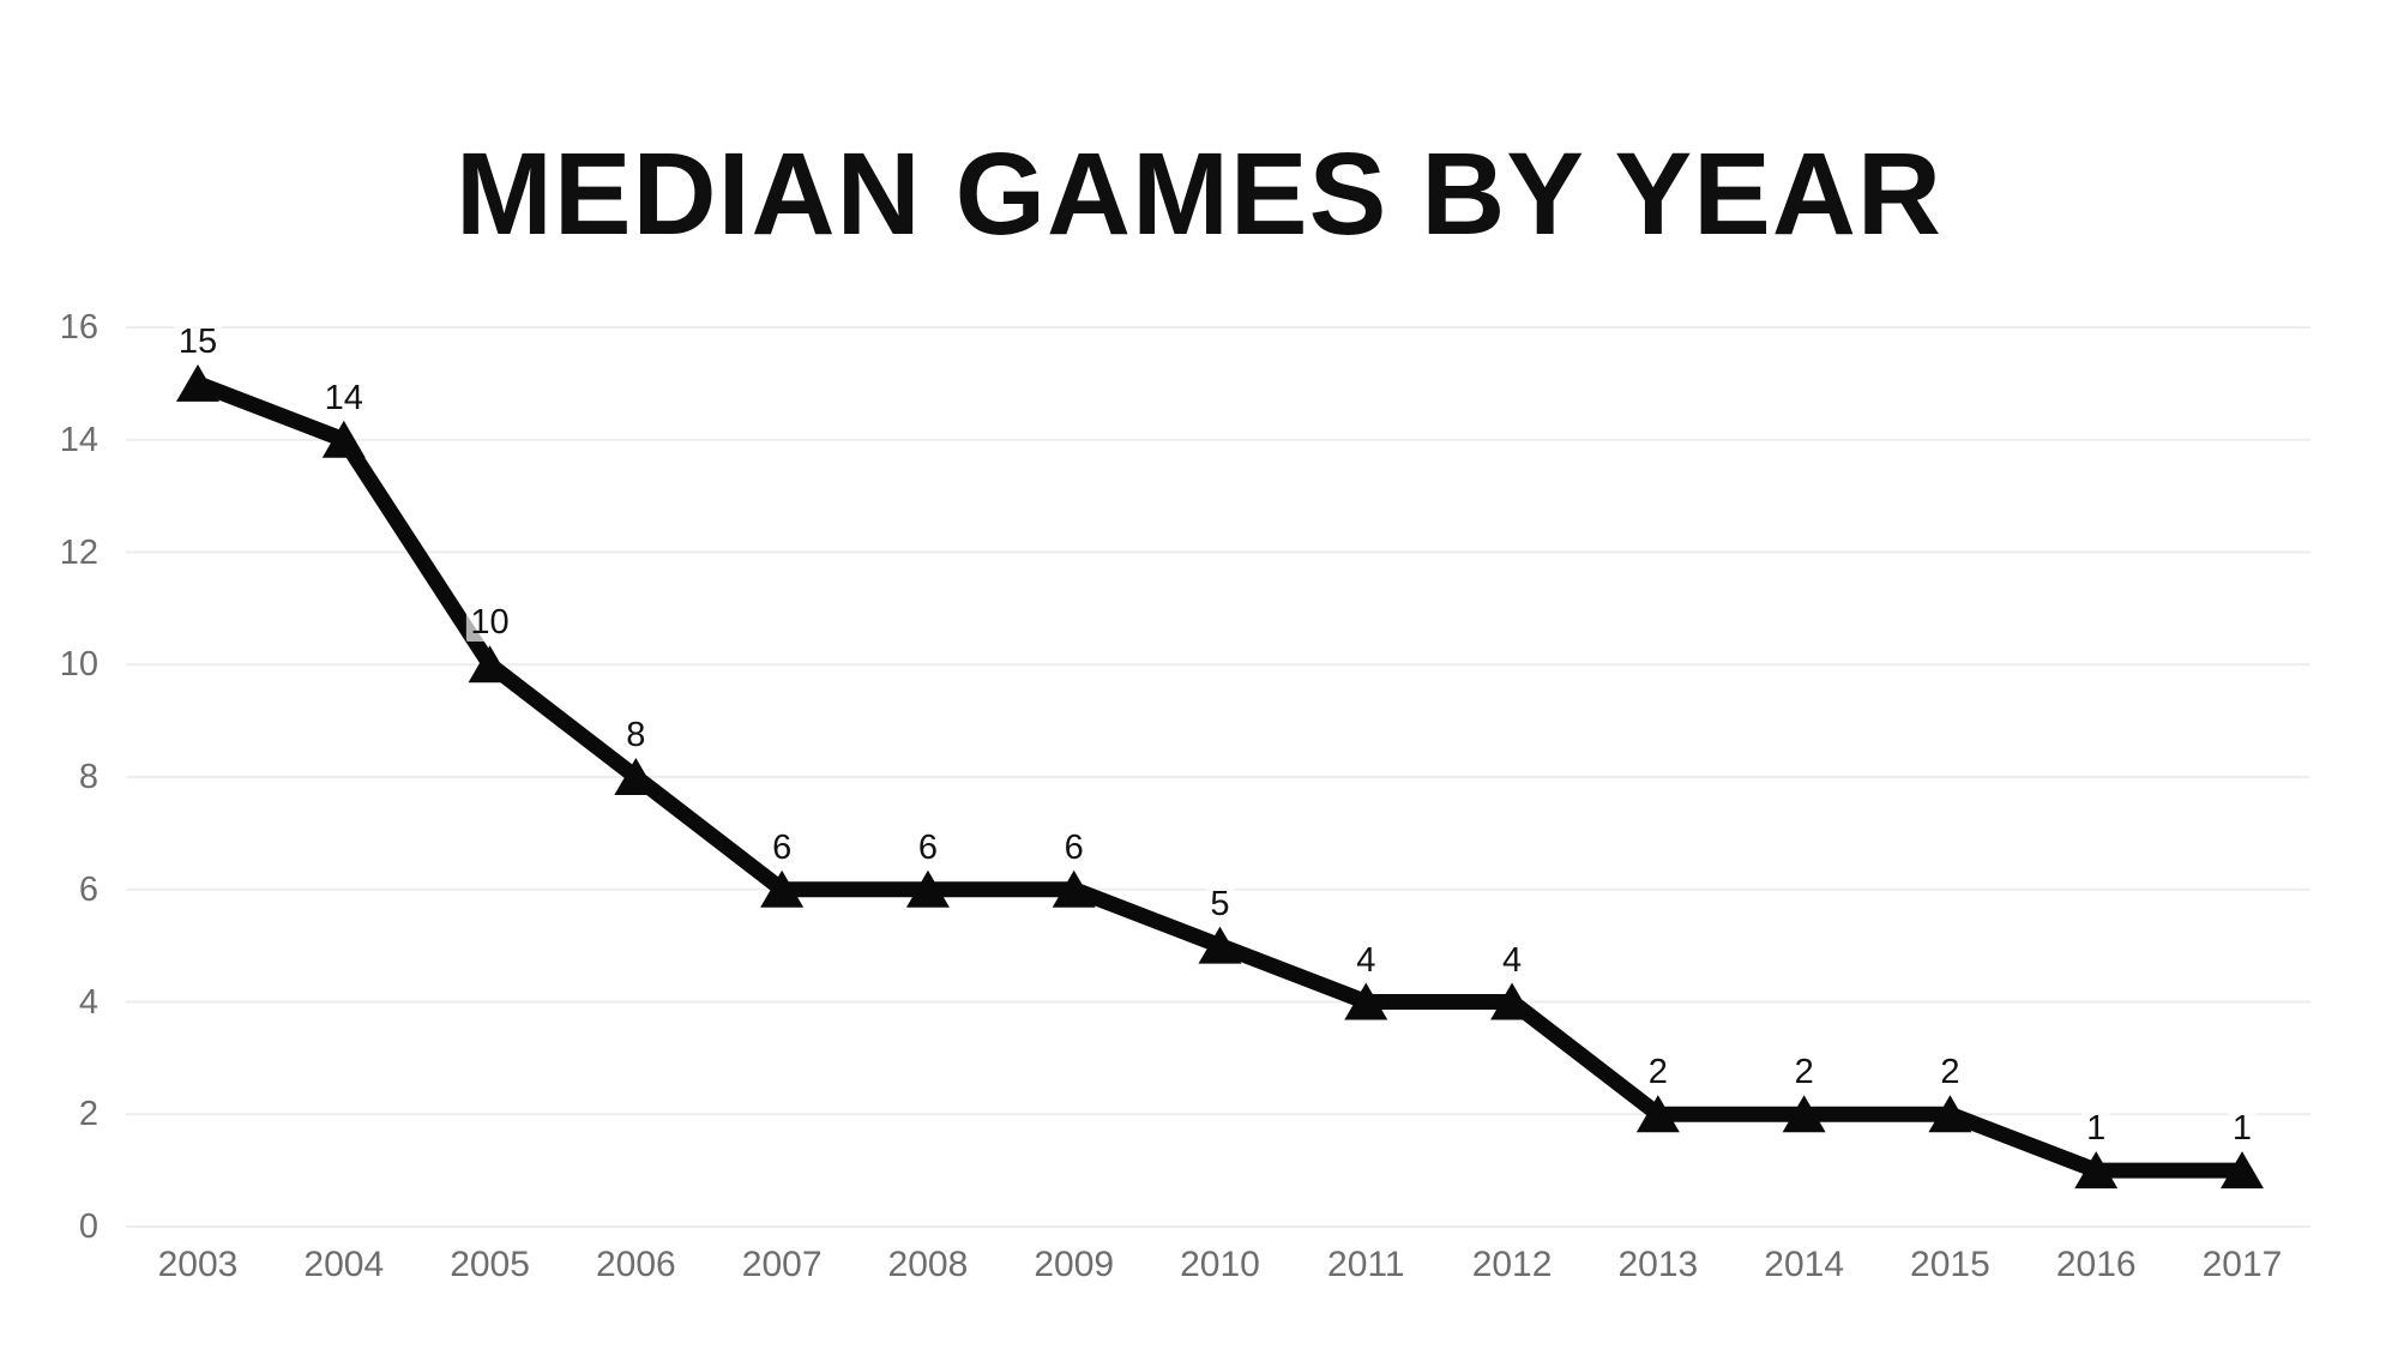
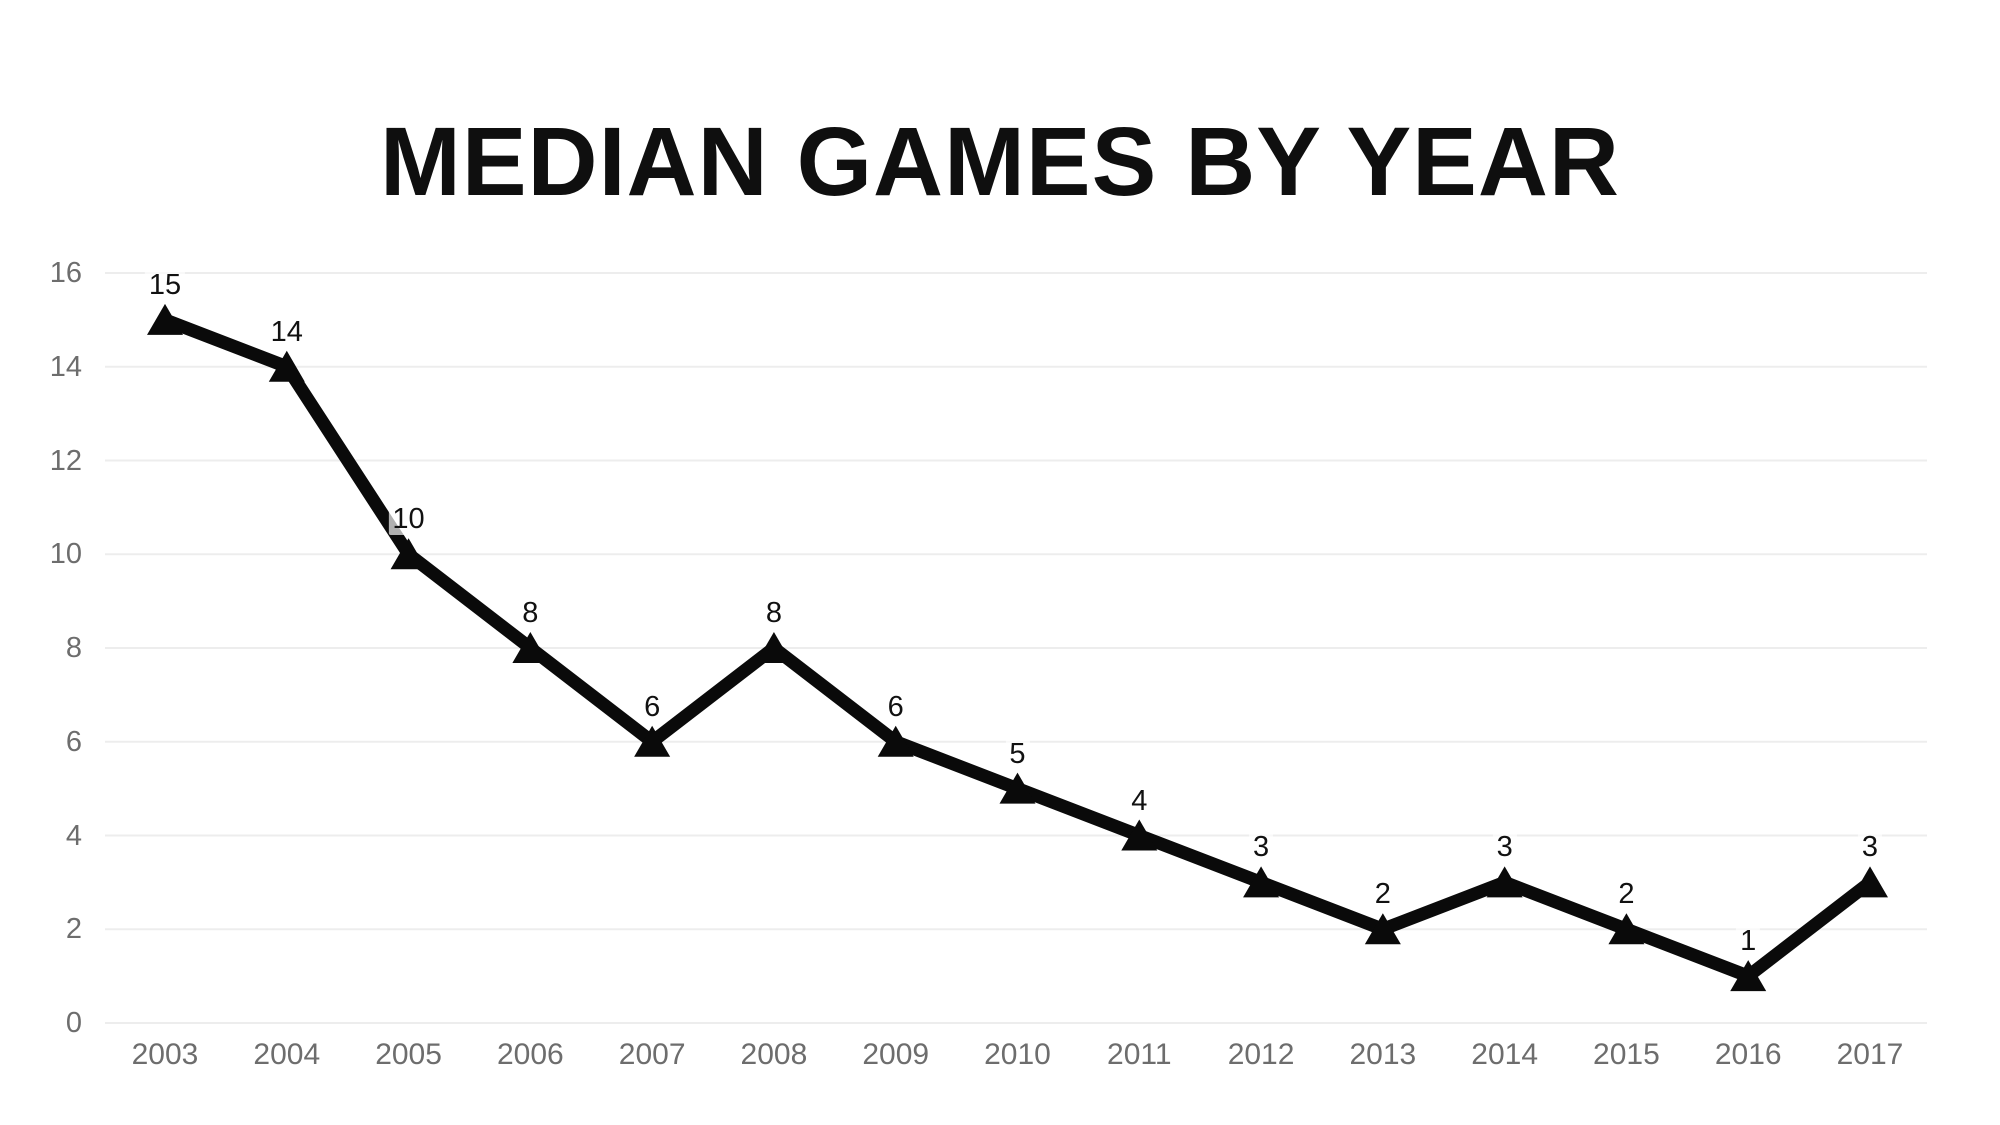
2008: 6 -> 8
2012: 4 -> 3
2014: 2 -> 3
2017: 1 -> 3
